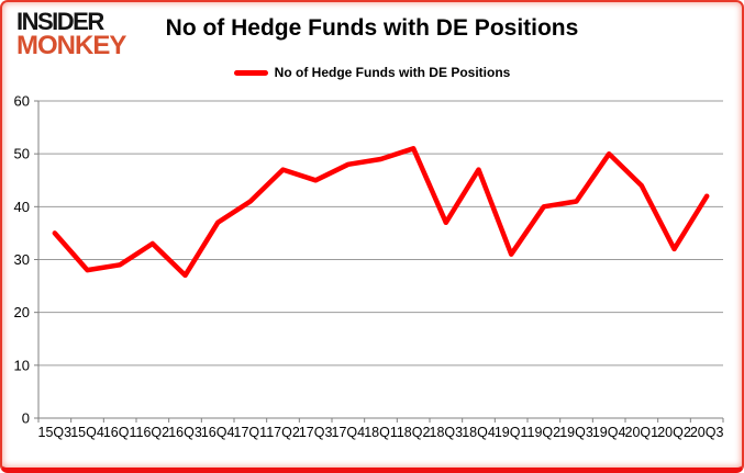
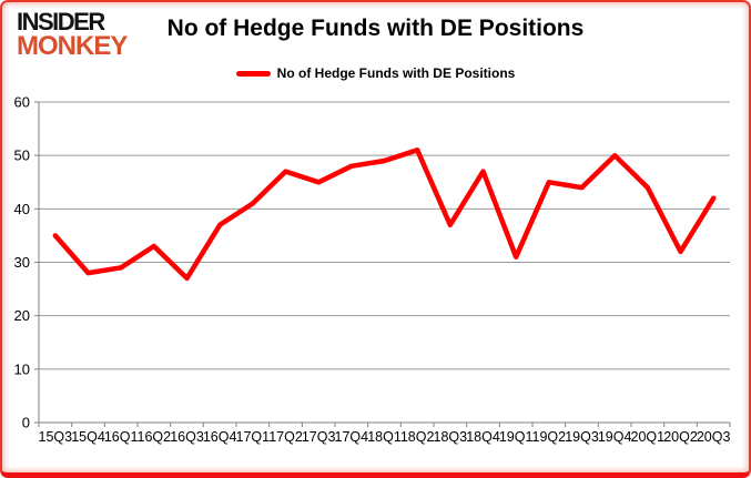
19Q2: 40 -> 45
19Q3: 41 -> 44
